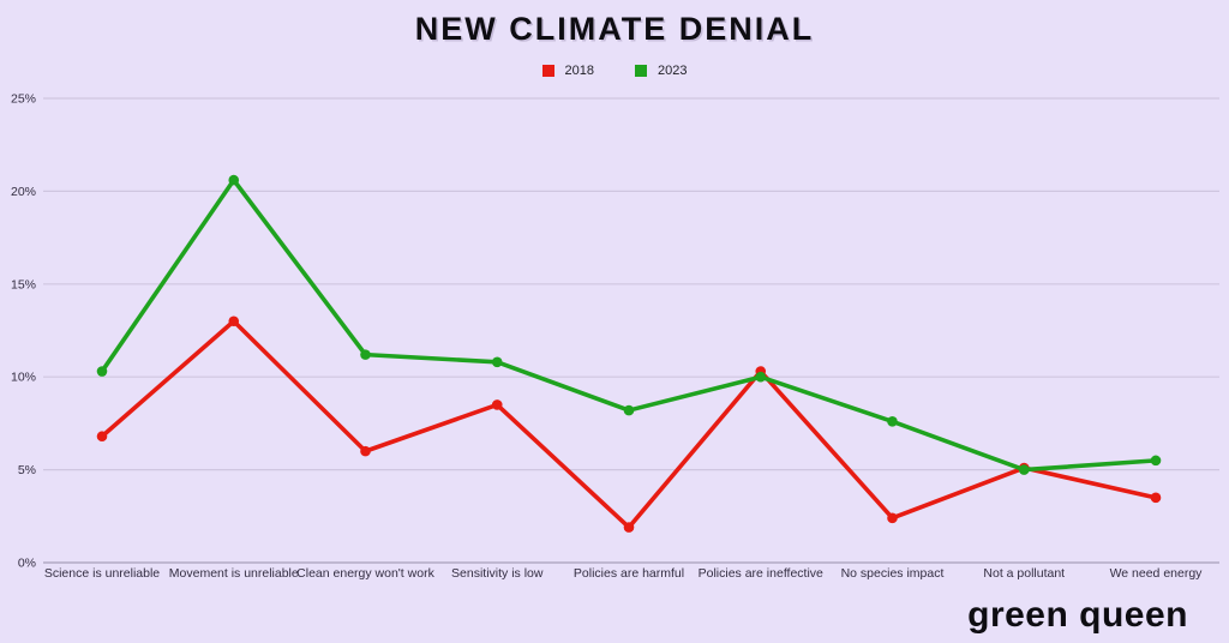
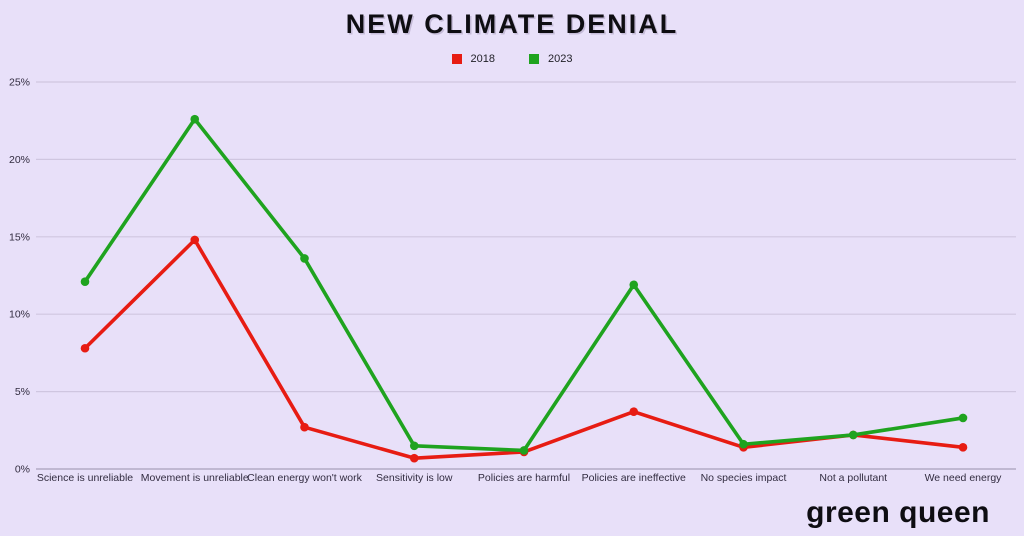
2018/Science is unreliable: 6.8% -> 7.8%
2023/Science is unreliable: 10.3% -> 12.1%
2018/Movement is unreliable: 13.0% -> 14.8%
2023/Movement is unreliable: 20.6% -> 22.6%
2018/Clean energy won't work: 6.0% -> 2.7%
2023/Clean energy won't work: 11.2% -> 13.6%
2018/Sensitivity is low: 8.5% -> 0.7%
2023/Sensitivity is low: 10.8% -> 1.5%
2018/Policies are harmful: 1.9% -> 1.1%
2023/Policies are harmful: 8.2% -> 1.2%
2018/Policies are ineffective: 10.3% -> 3.7%
2023/Policies are ineffective: 10.0% -> 11.9%
2018/No species impact: 2.4% -> 1.4%
2023/No species impact: 7.6% -> 1.6%
2018/Not a pollutant: 5.1% -> 2.2%
2023/Not a pollutant: 5.0% -> 2.2%
2018/We need energy: 3.5% -> 1.4%
2023/We need energy: 5.5% -> 3.3%
